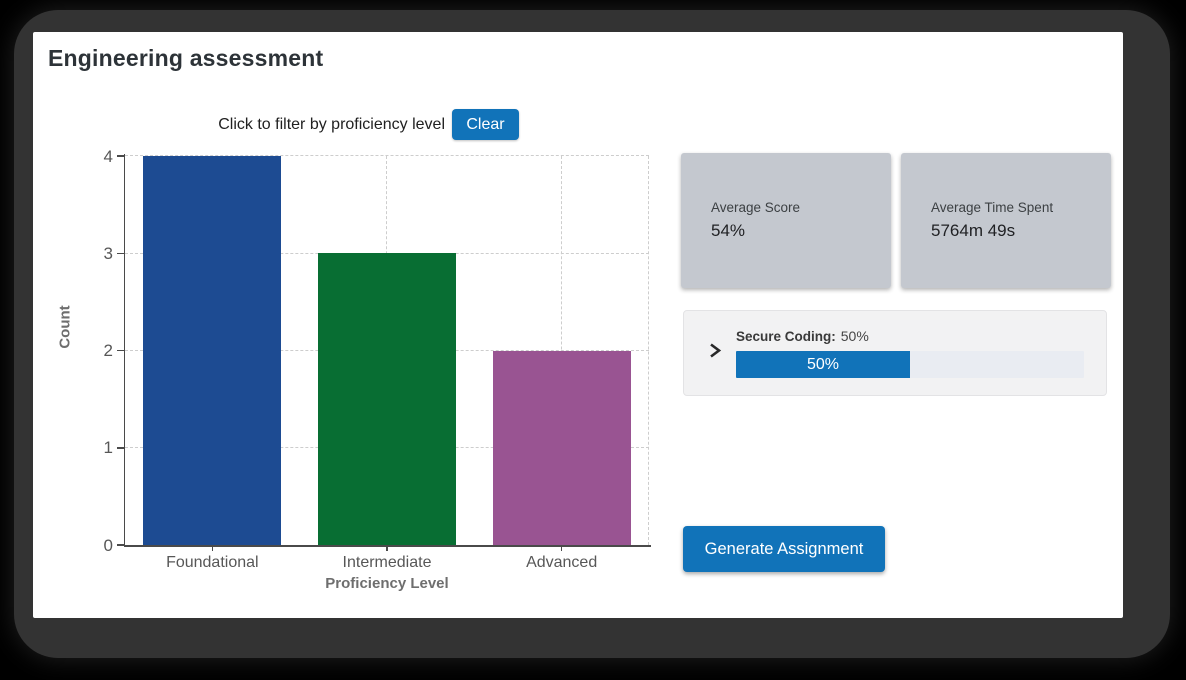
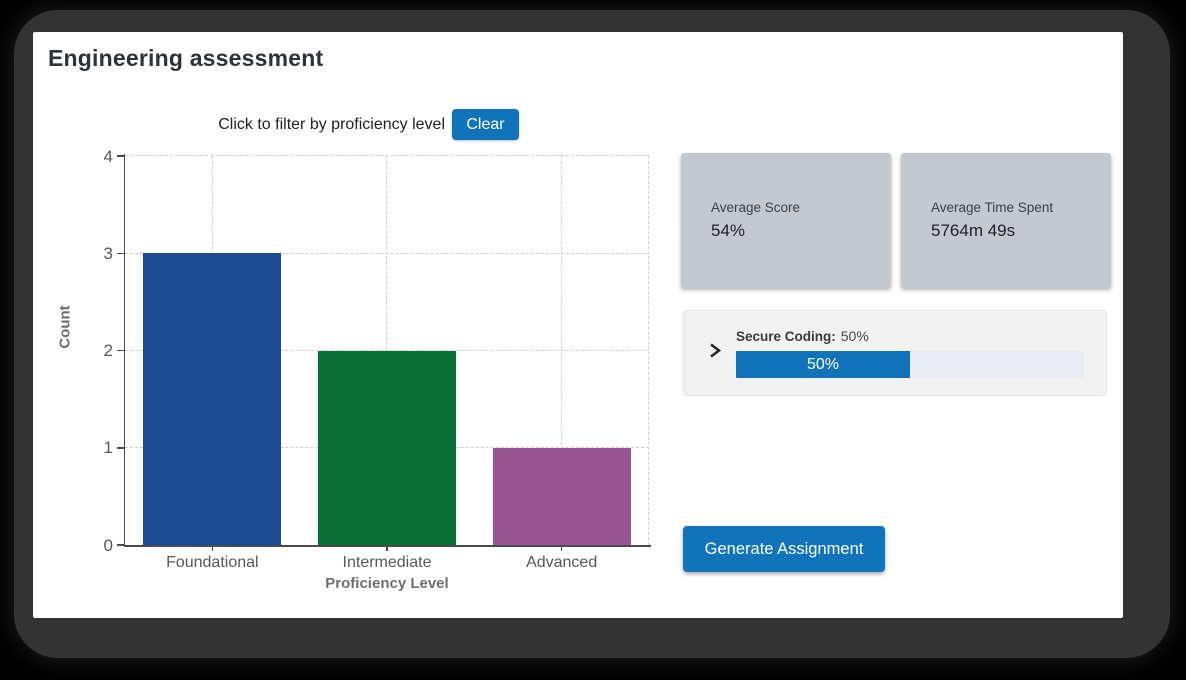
Foundational: 4 -> 3
Intermediate: 3 -> 2
Advanced: 2 -> 1
